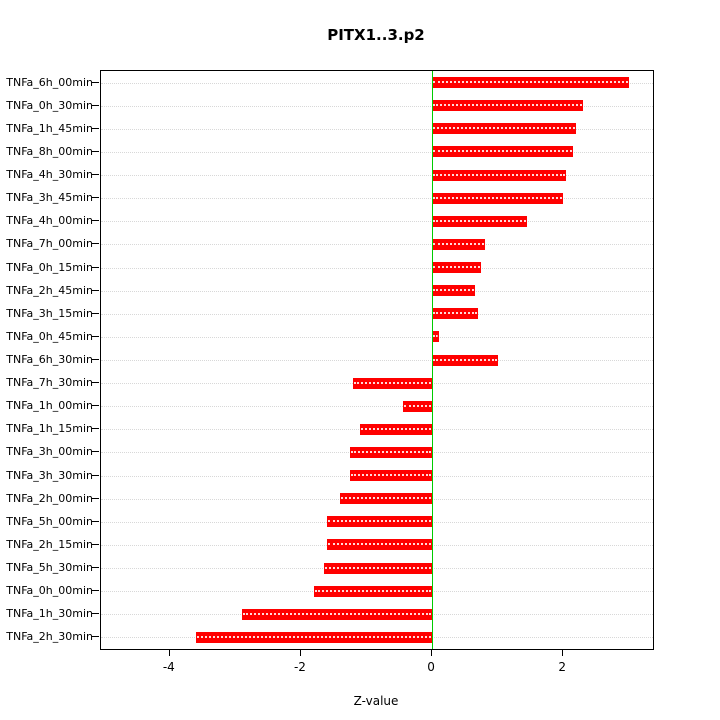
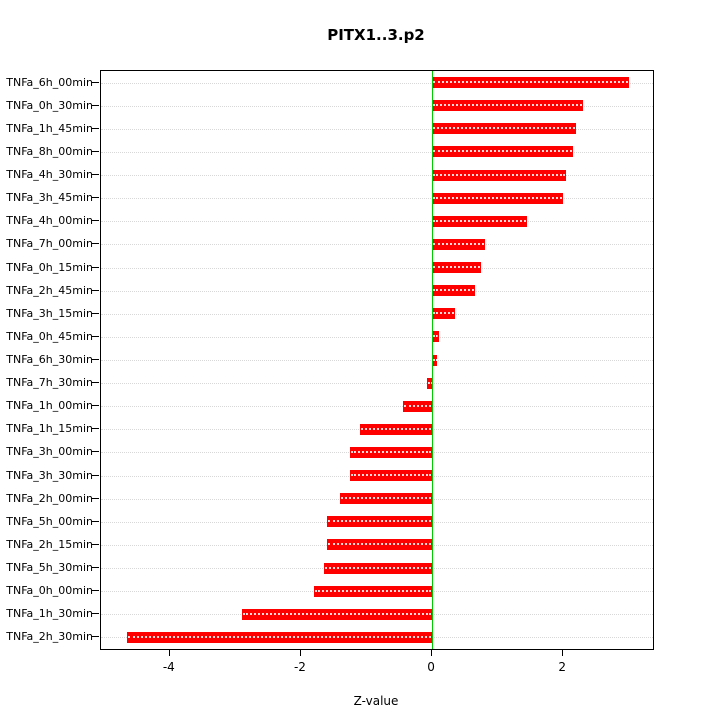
TNFa_3h_15min: 0.7 -> 0.3
TNFa_6h_30min: 1.0 -> 0.1
TNFa_7h_30min: -1.2 -> -0.1
TNFa_2h_30min: -3.6 -> -4.7
